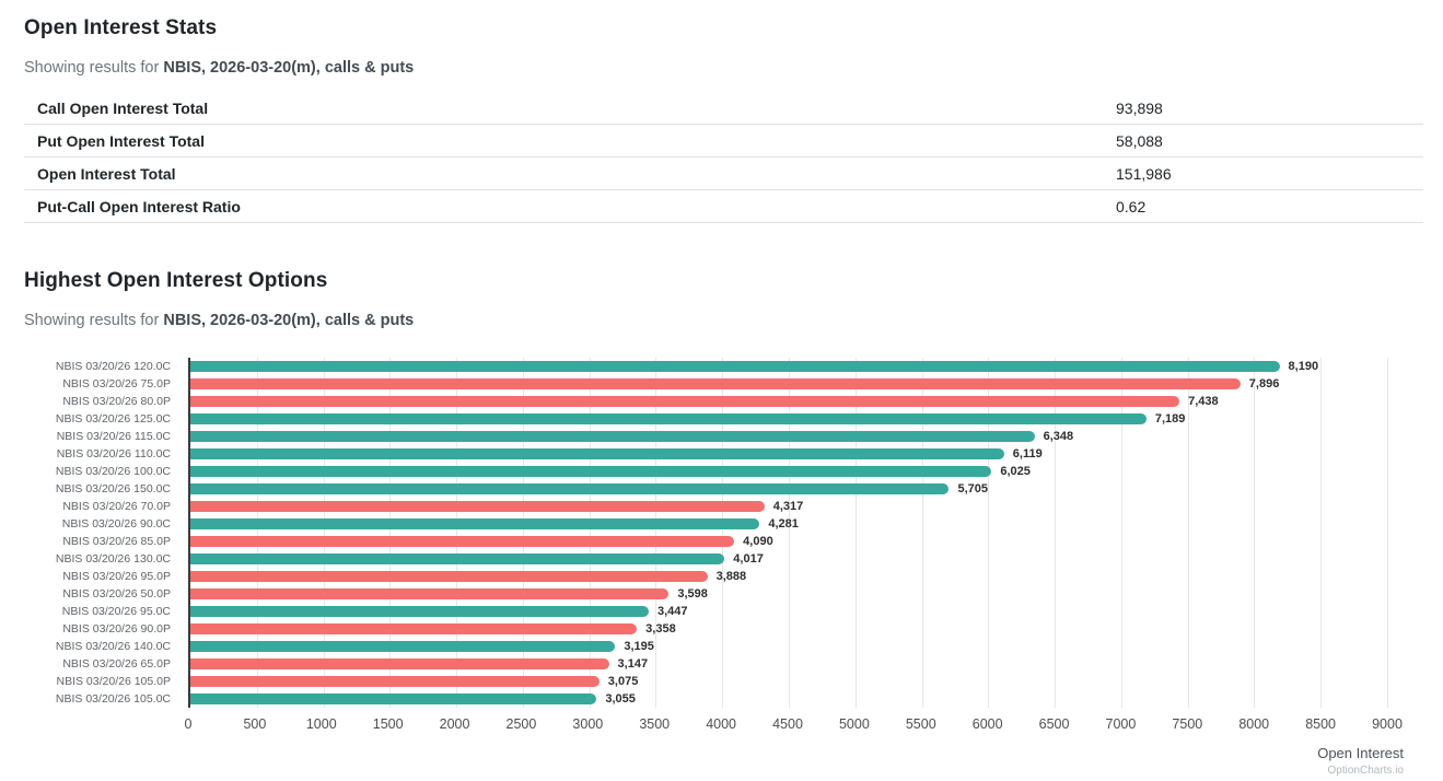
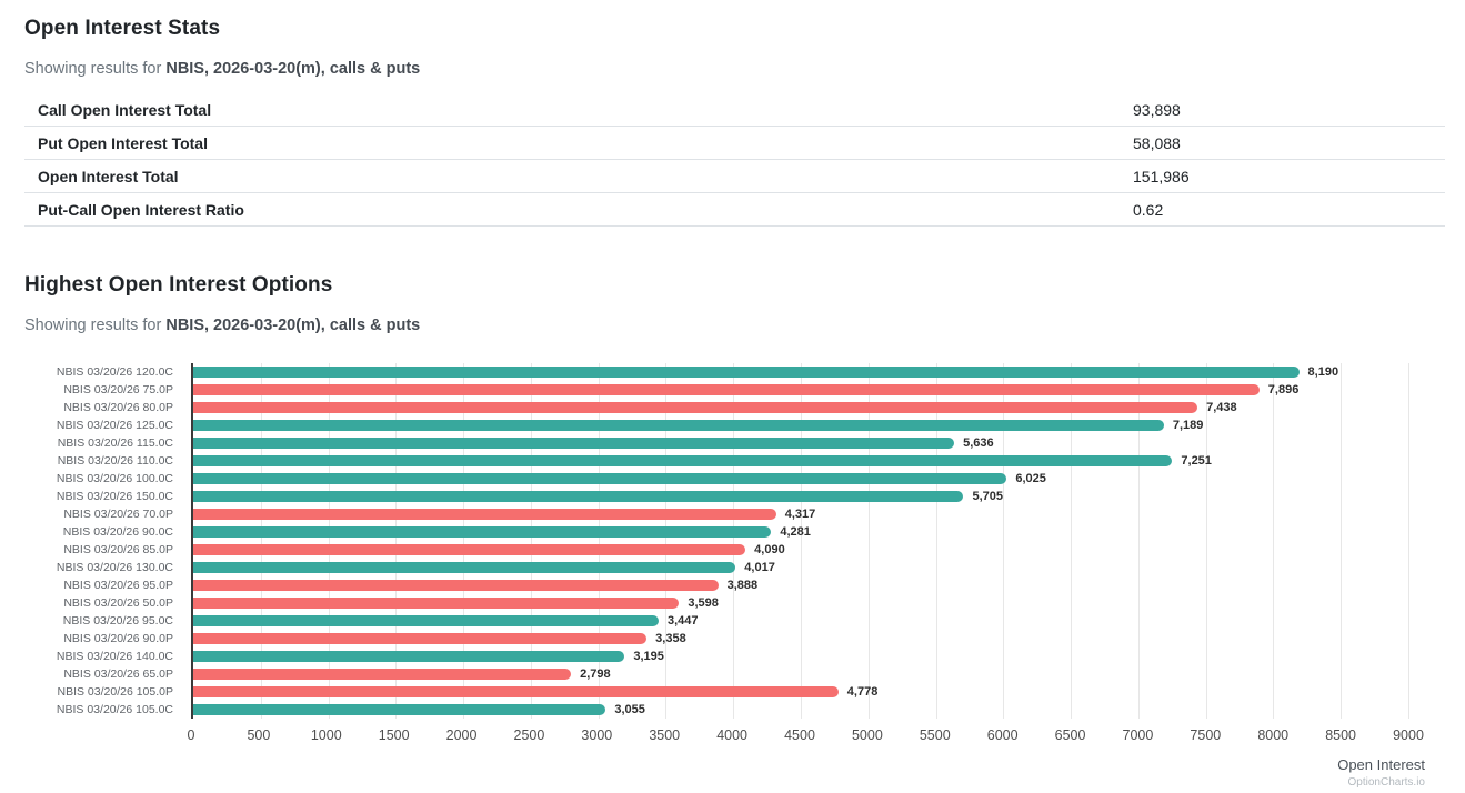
NBIS 03/20/26 115.0C: 6,348 -> 5,636
NBIS 03/20/26 110.0C: 6,119 -> 7,251
NBIS 03/20/26 65.0P: 3,147 -> 2,798
NBIS 03/20/26 105.0P: 3,075 -> 4,778
